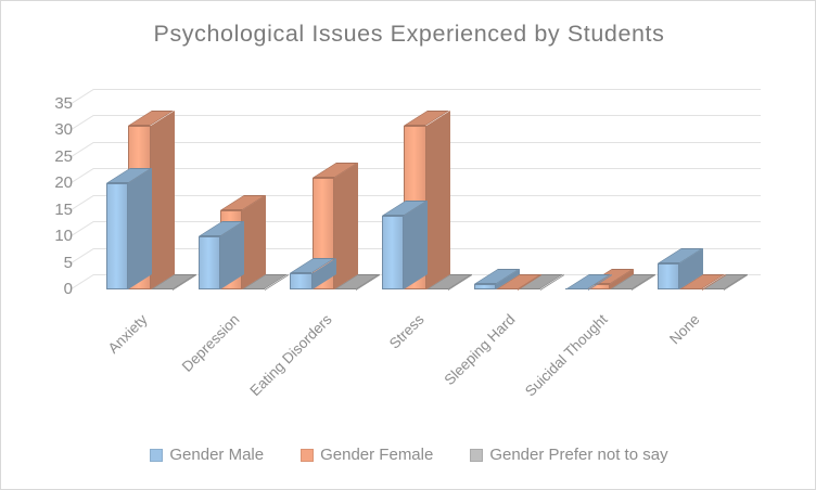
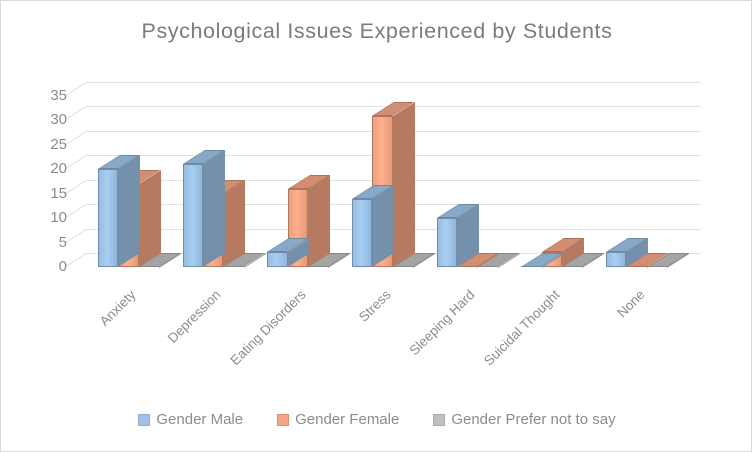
Gender Female/Anxiety: 31 -> 17
Gender Male/Depression: 10 -> 21
Gender Female/Eating Disorders: 21 -> 16
Gender Male/Sleeping Hard: 1 -> 10
Gender Female/Suicidal Thought: 1 -> 3
Gender Male/None: 5 -> 3
